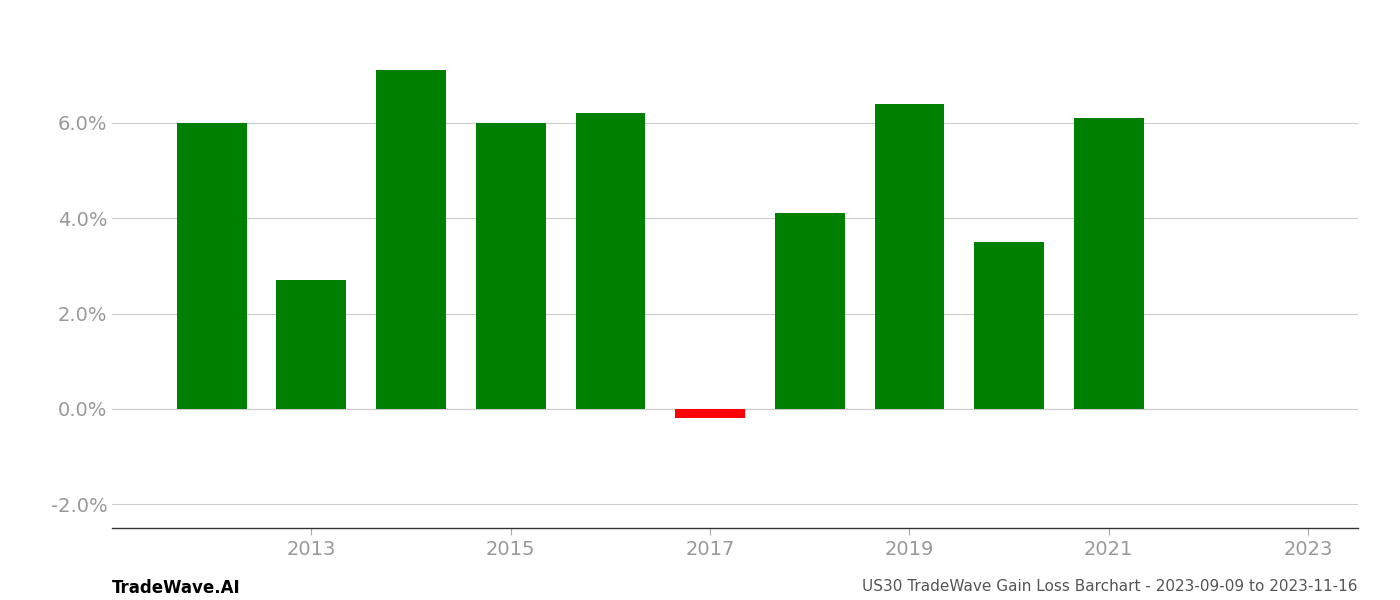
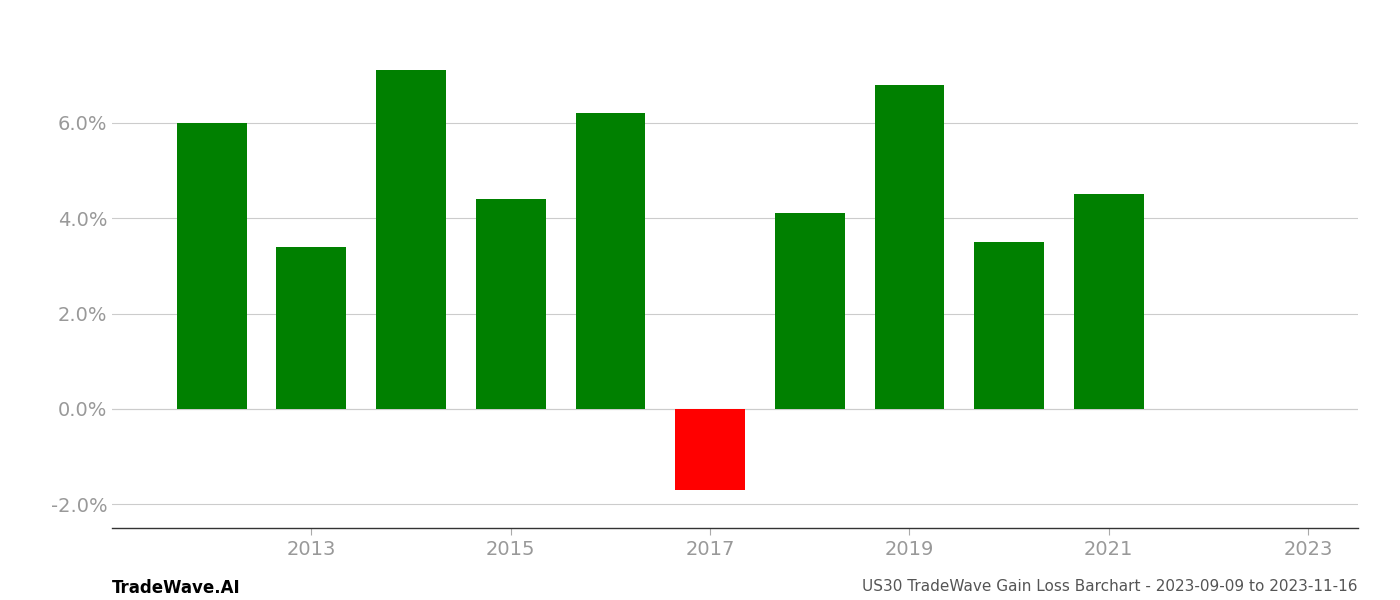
2013: 2.7% -> 3.4%
2015: 6.0% -> 4.4%
2017: -0.2% -> -1.7%
2019: 6.4% -> 6.8%
2021: 6.1% -> 4.5%
